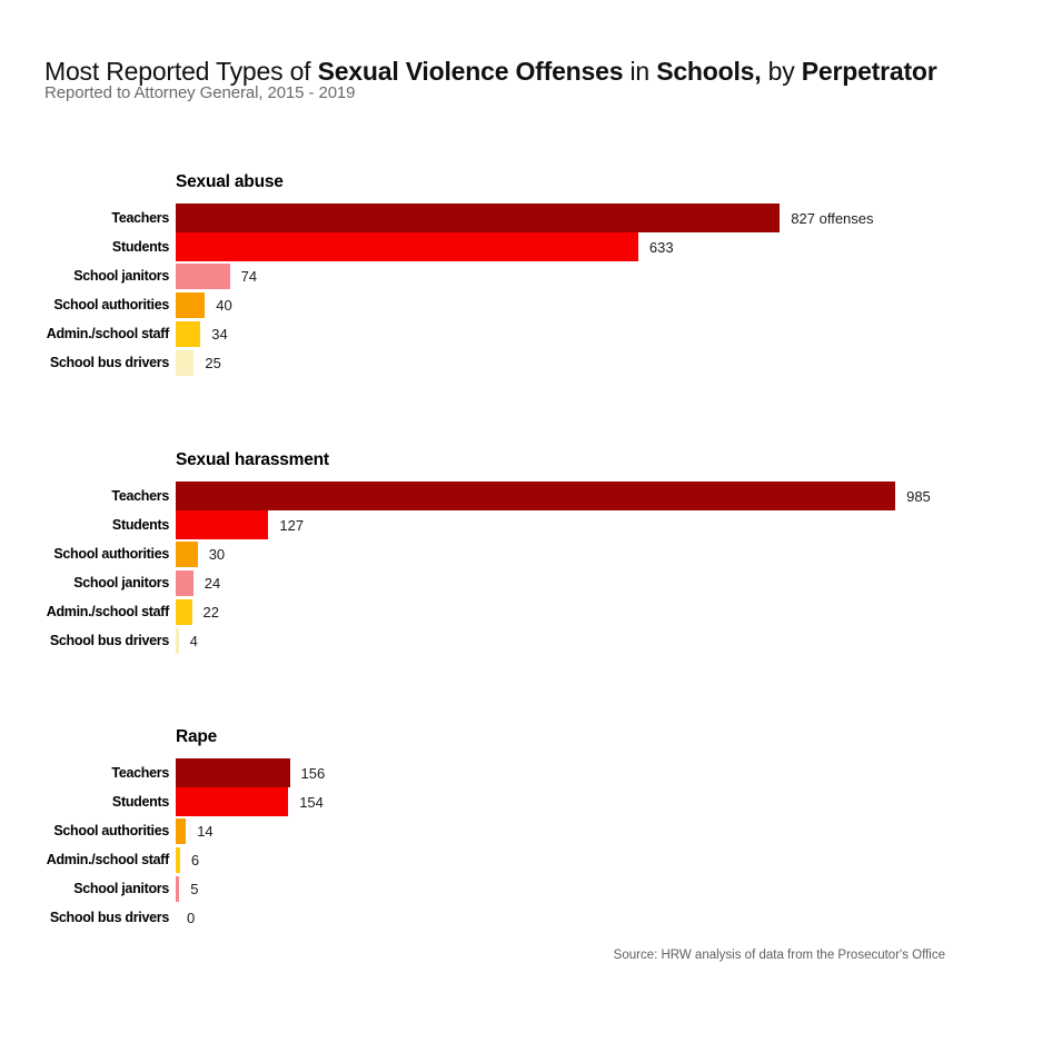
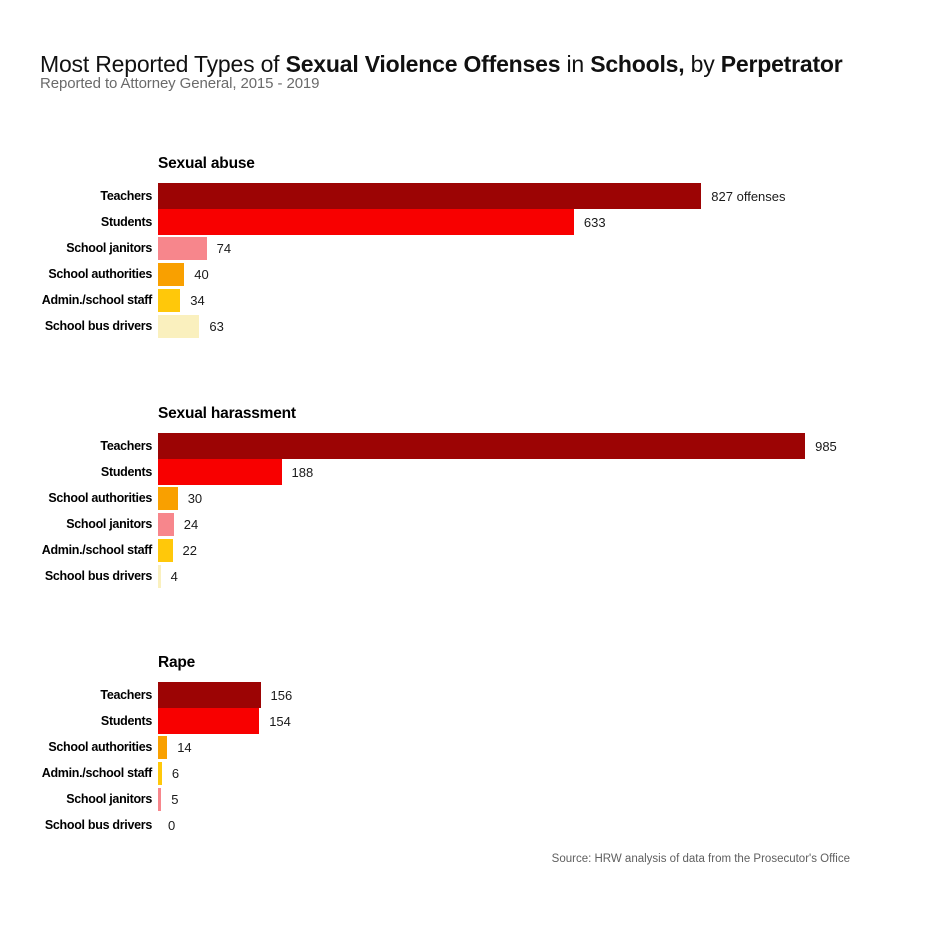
Sexual abuse/School bus drivers: 25 -> 63
Sexual harassment/Students: 127 -> 188
